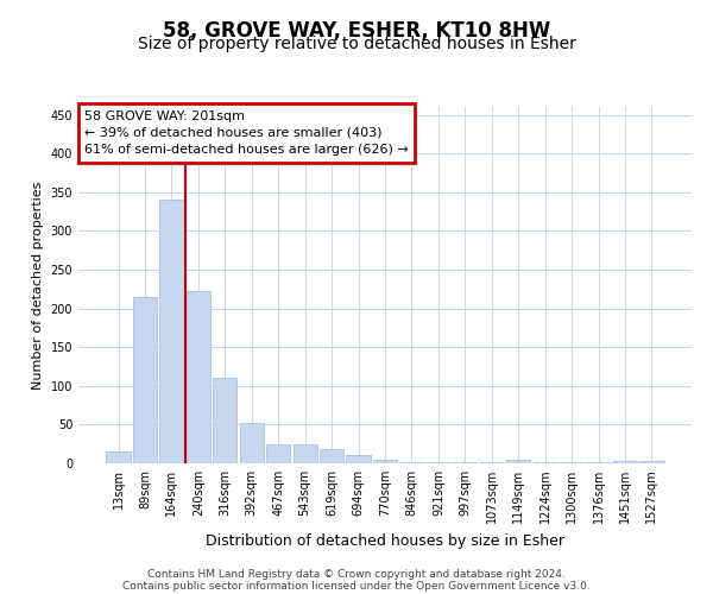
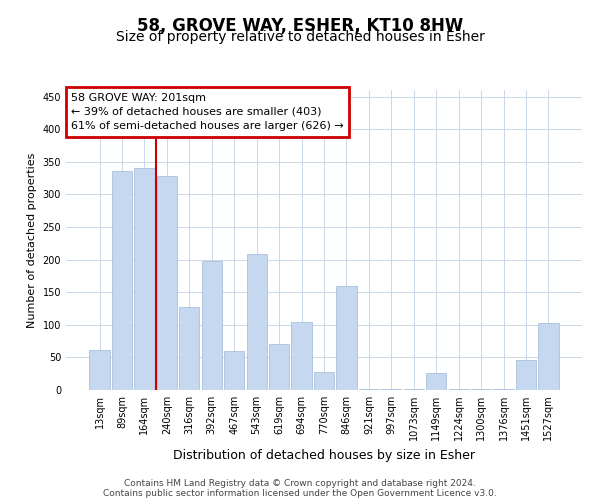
13sqm: 15 -> 62
89sqm: 215 -> 336
240sqm: 222 -> 328
316sqm: 111 -> 128
392sqm: 52 -> 198
467sqm: 25 -> 60
543sqm: 24 -> 208
619sqm: 19 -> 70
694sqm: 10 -> 104
770sqm: 5 -> 28
846sqm: 2 -> 160
1149sqm: 5 -> 26
1451sqm: 3 -> 46
1527sqm: 3 -> 102
